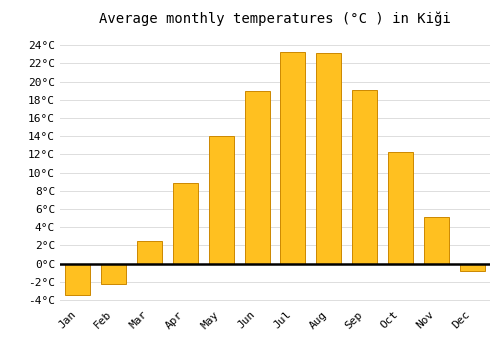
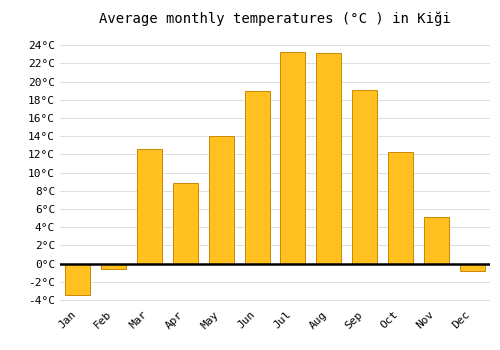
Feb: -2.2°C -> -0.6°C
Mar: 2.5°C -> 12.6°C
